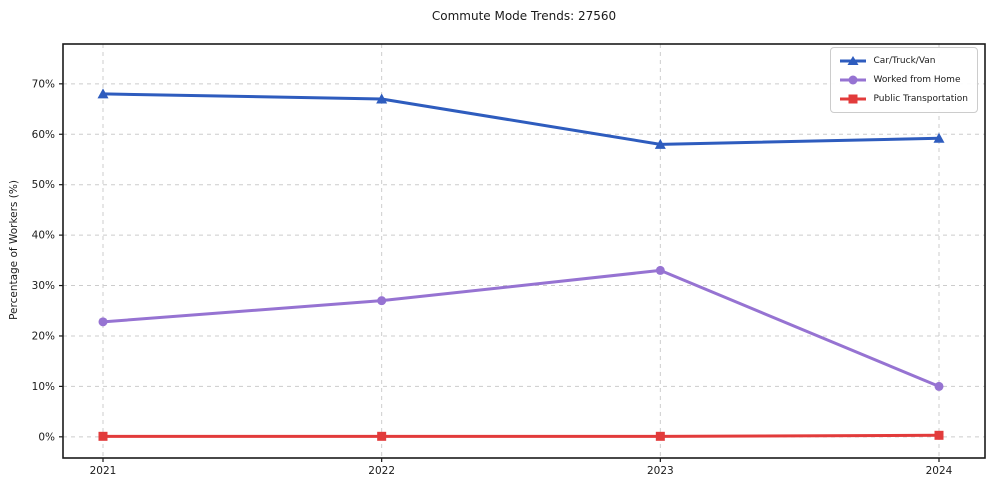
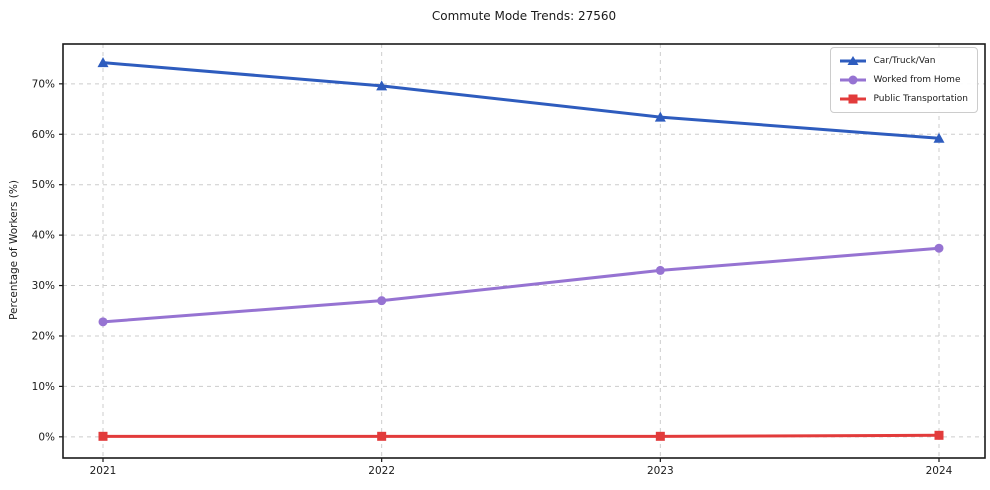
Car/Truck/Van/2021: 68% -> 74%
Car/Truck/Van/2022: 67% -> 70%
Car/Truck/Van/2023: 58% -> 63%
Worked from Home/2024: 10% -> 37%
